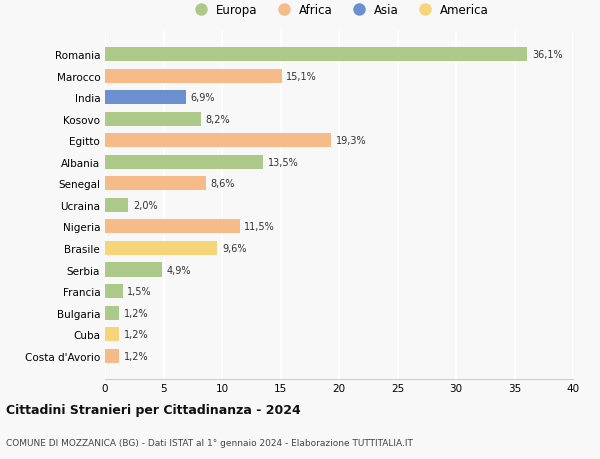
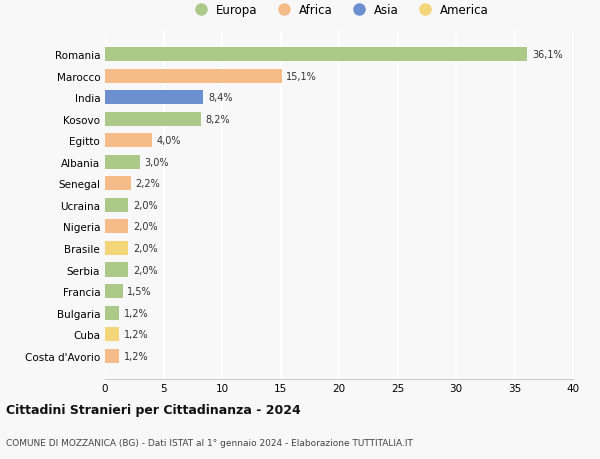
India: 6,9% -> 8,4%
Egitto: 19,3% -> 4,0%
Albania: 13,5% -> 3,0%
Senegal: 8,6% -> 2,2%
Nigeria: 11,5% -> 2,0%
Brasile: 9,6% -> 2,0%
Serbia: 4,9% -> 2,0%
